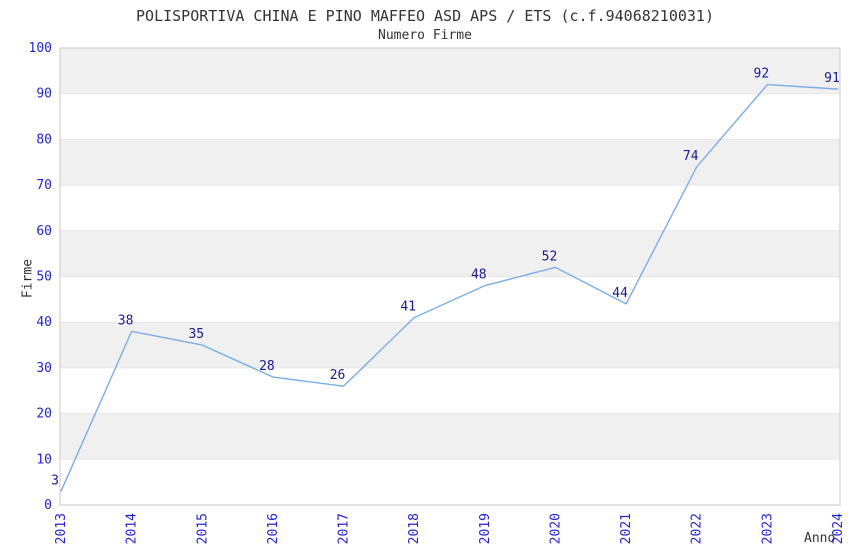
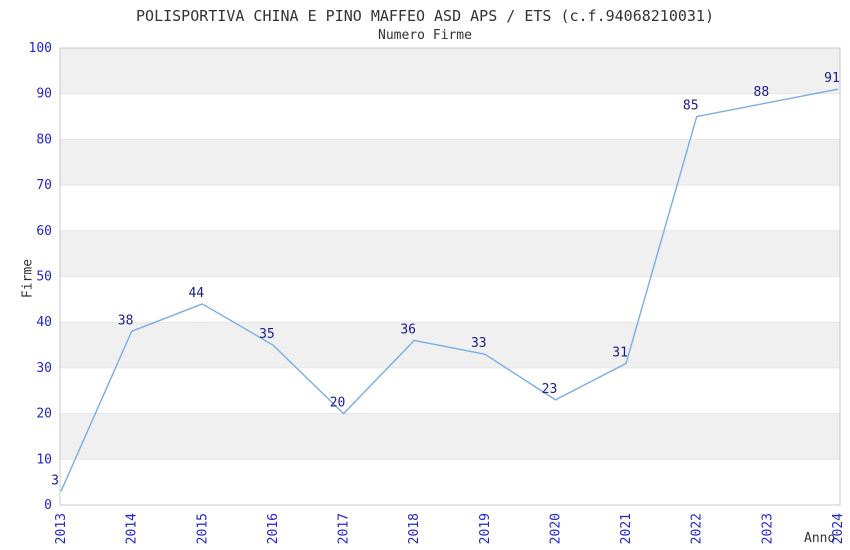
2015: 35 -> 44
2016: 28 -> 35
2017: 26 -> 20
2018: 41 -> 36
2019: 48 -> 33
2020: 52 -> 23
2021: 44 -> 31
2022: 74 -> 85
2023: 92 -> 88
